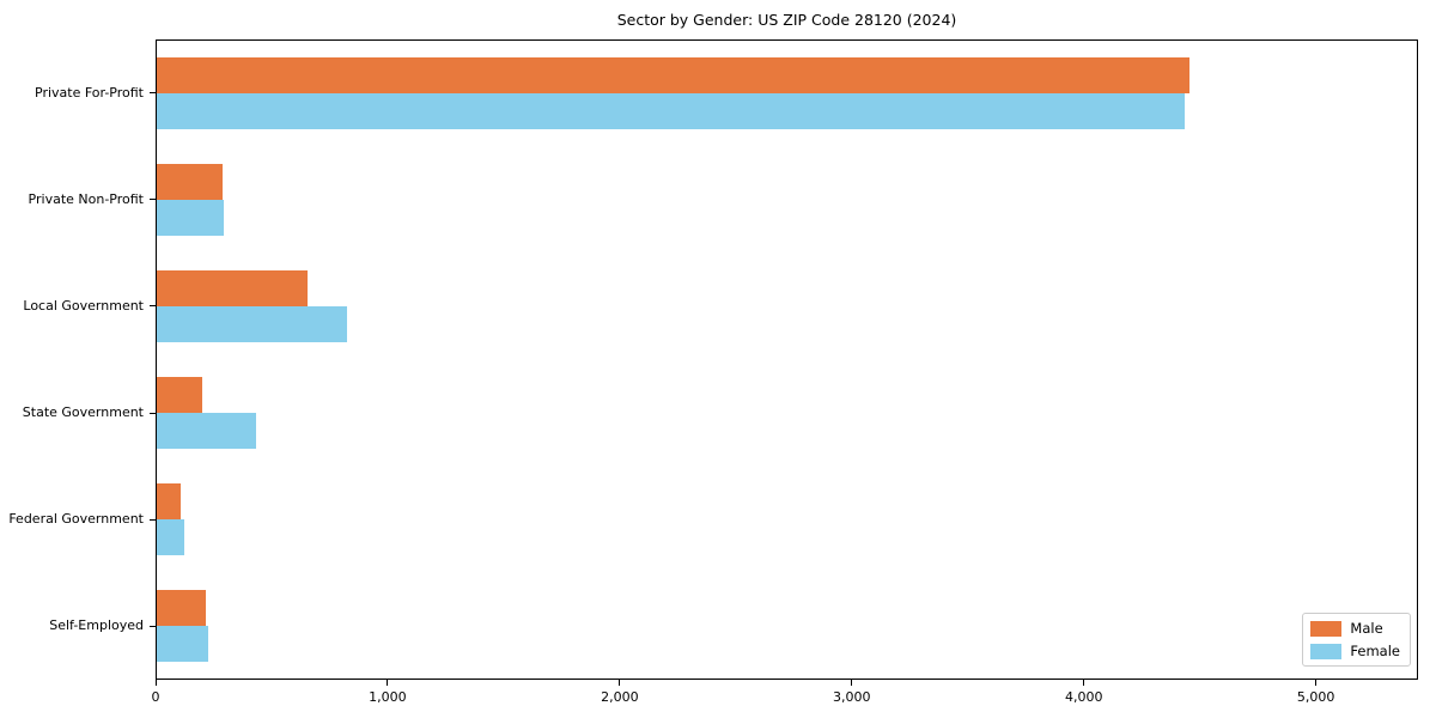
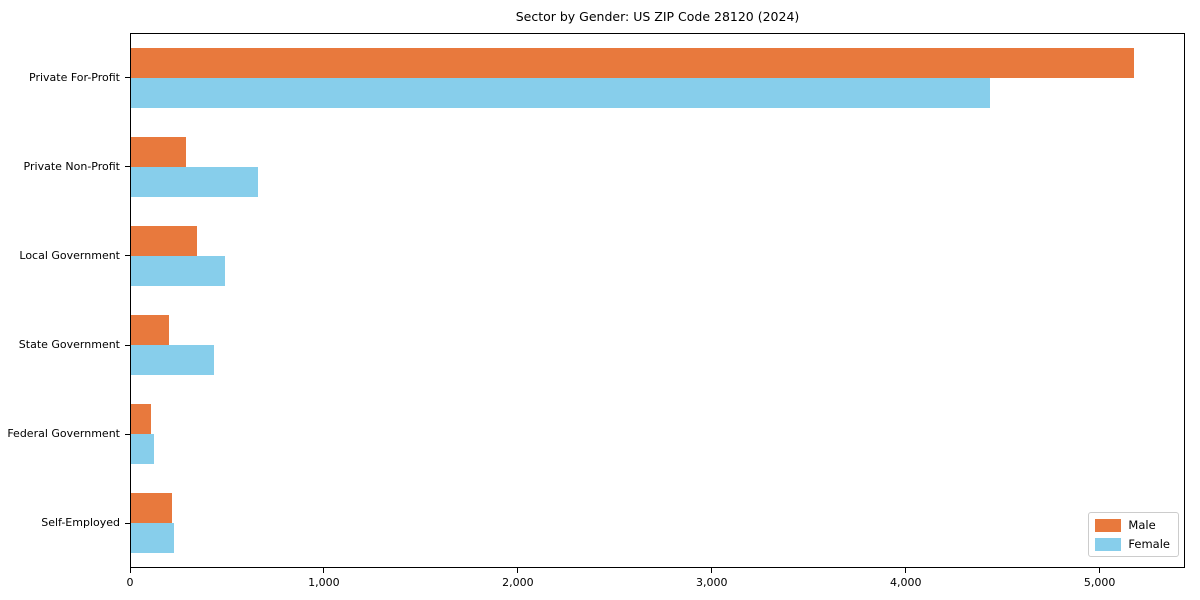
Male/Private For-Profit: 4460 -> 5180
Female/Private Non-Profit: 290 -> 660
Male/Local Government: 650 -> 340
Female/Local Government: 820 -> 480
